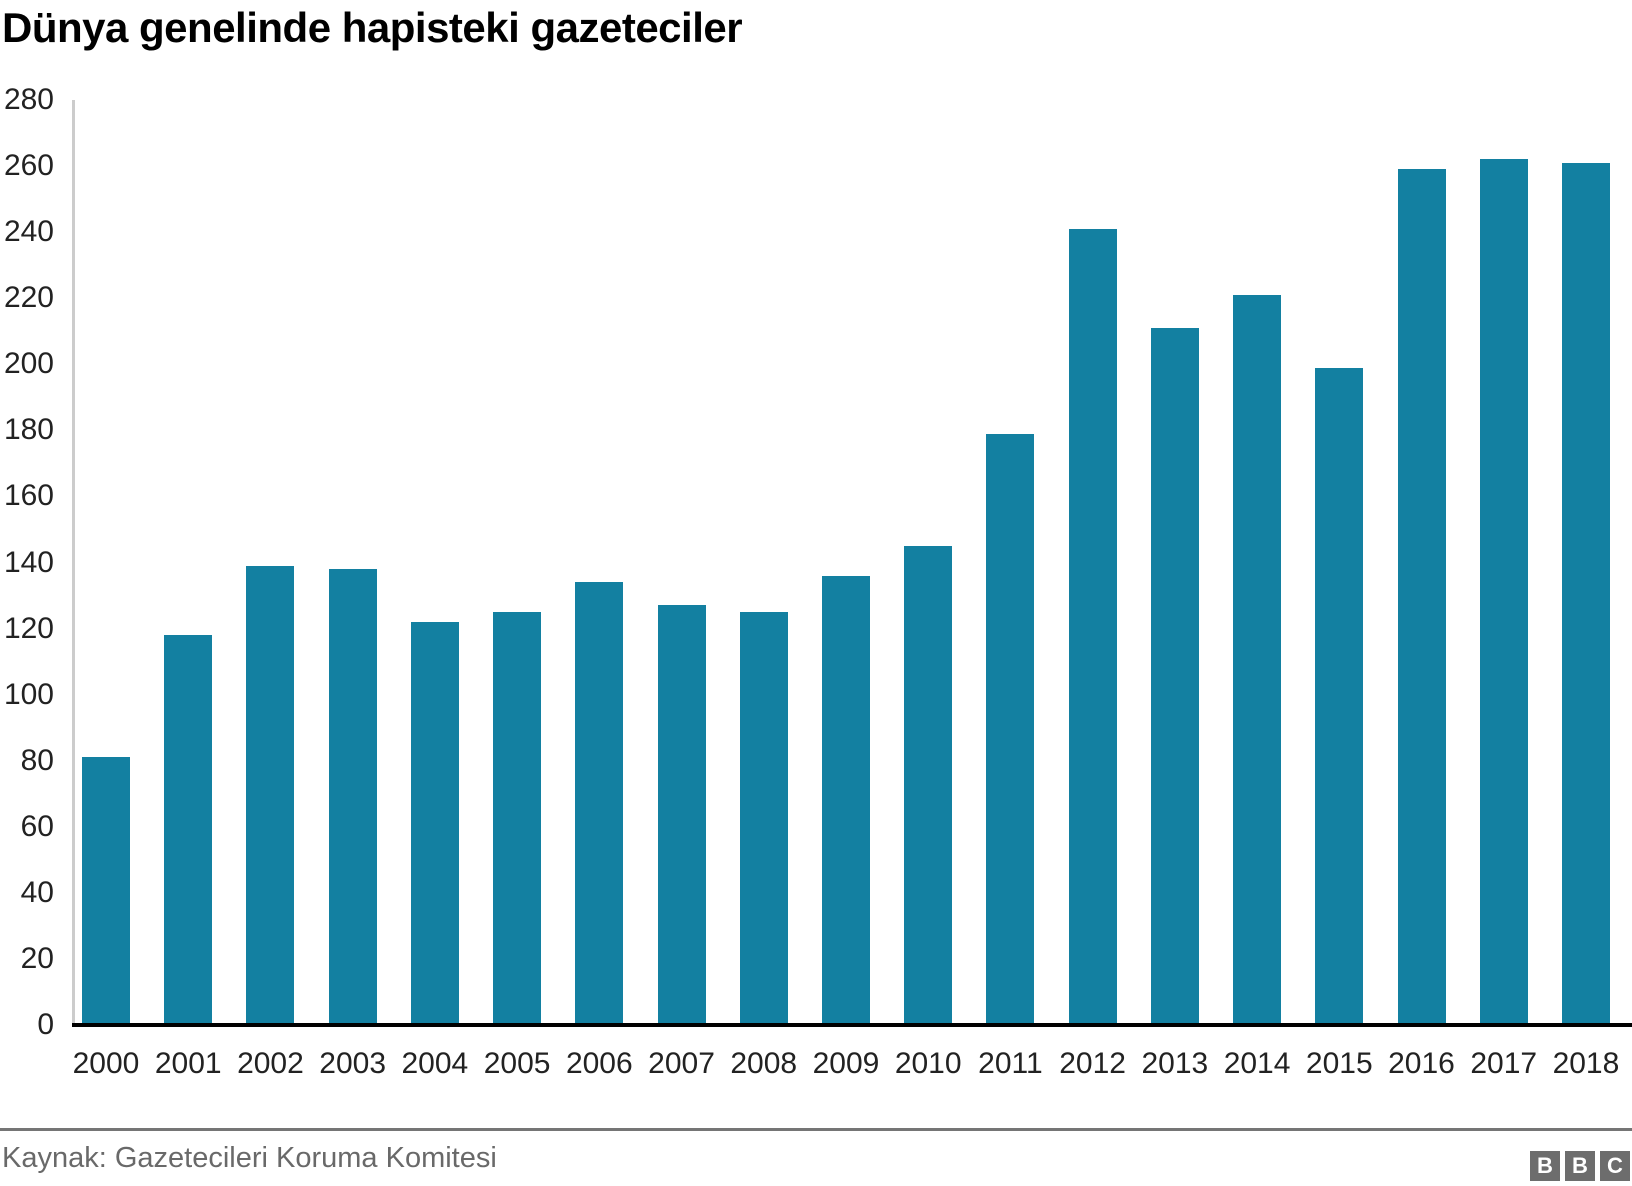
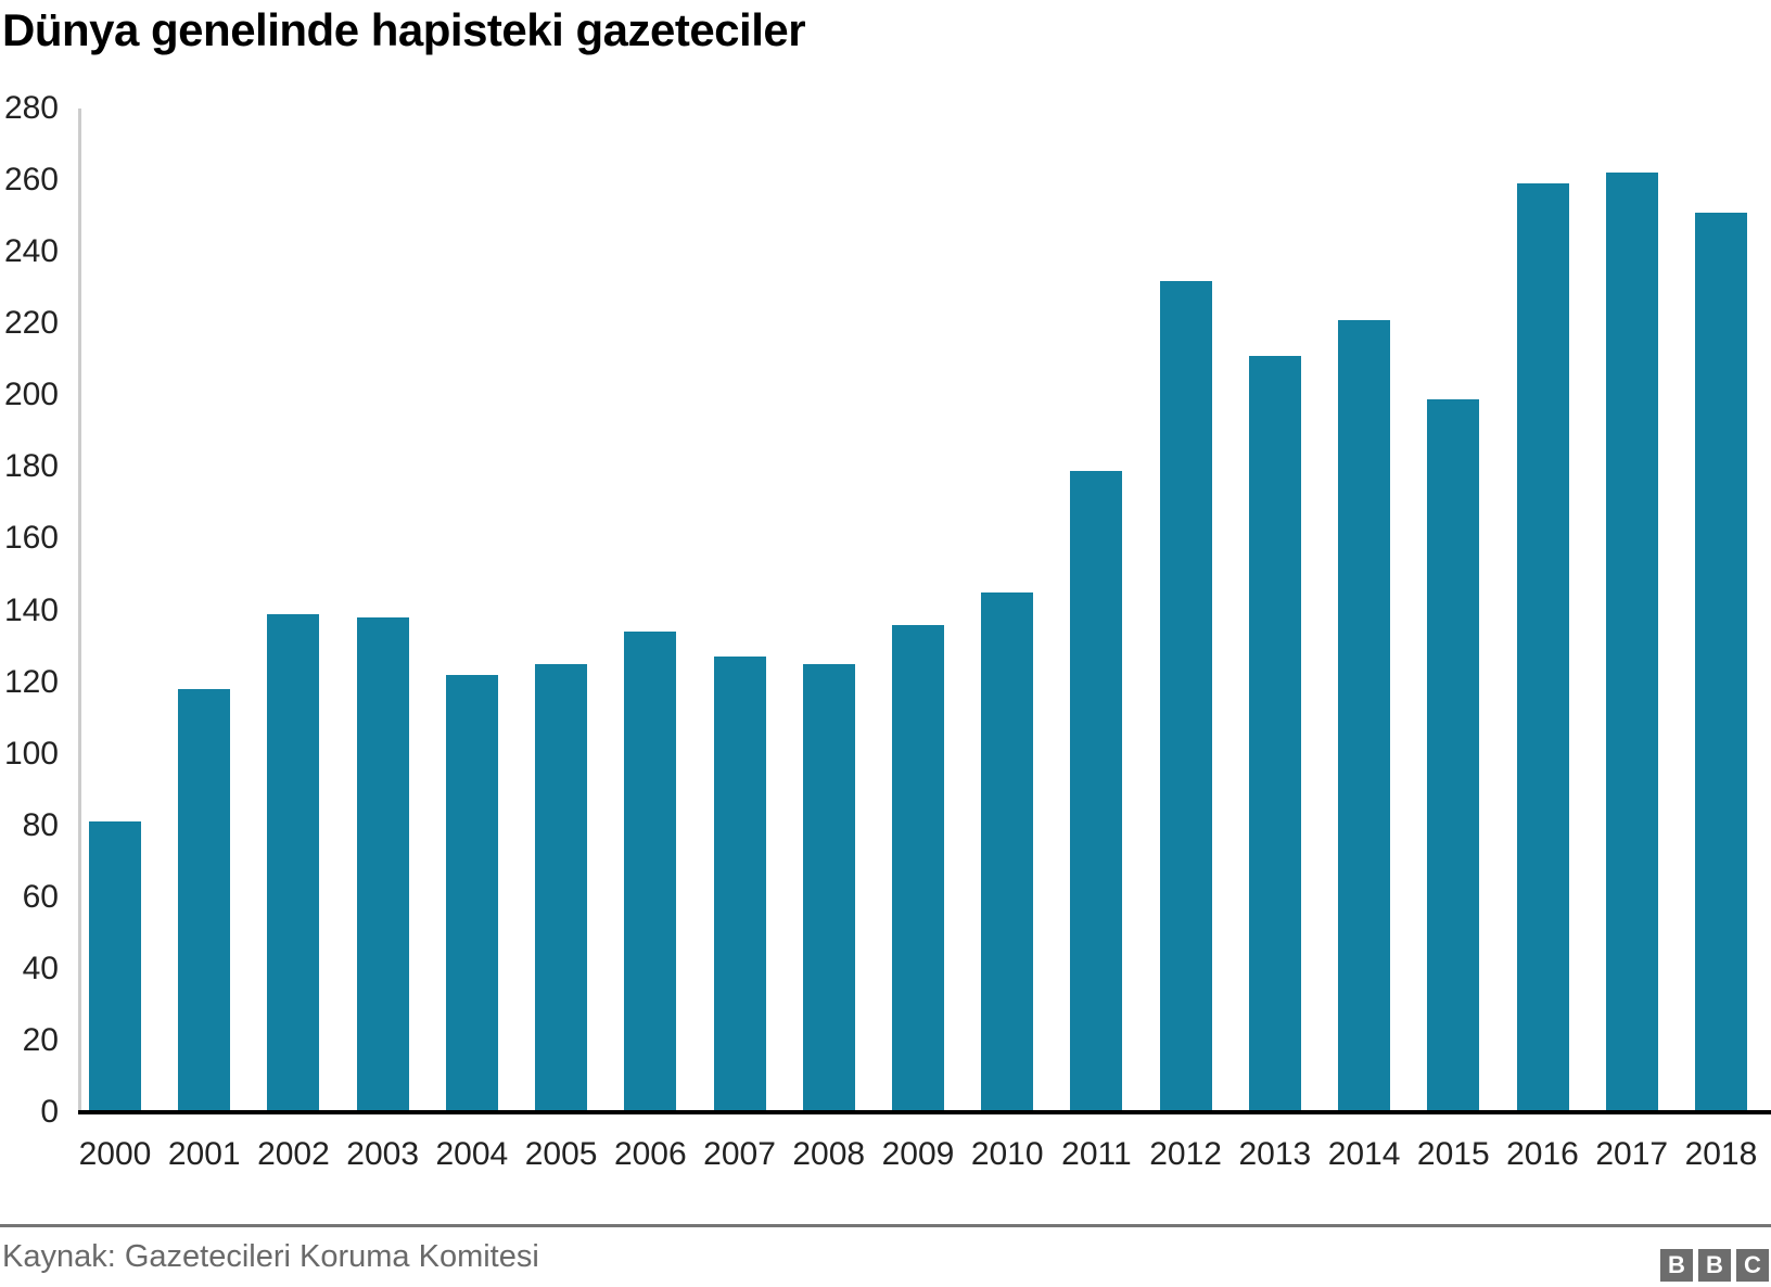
2012: 241 -> 232
2018: 261 -> 251
